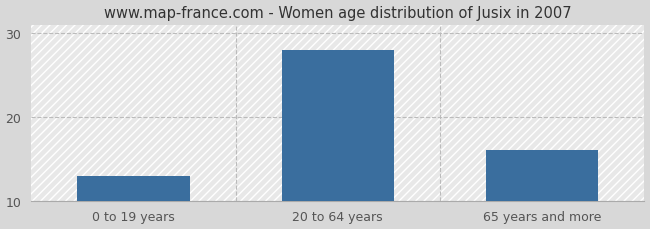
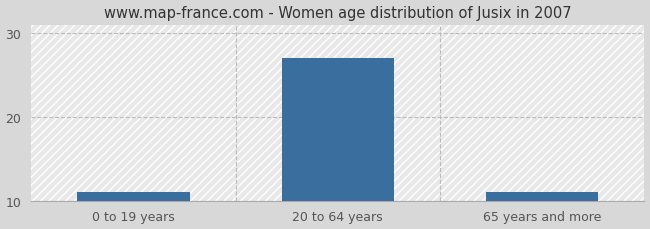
0 to 19 years: 13 -> 11
20 to 64 years: 28 -> 27
65 years and more: 16 -> 11
